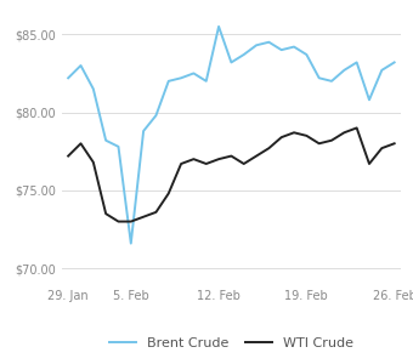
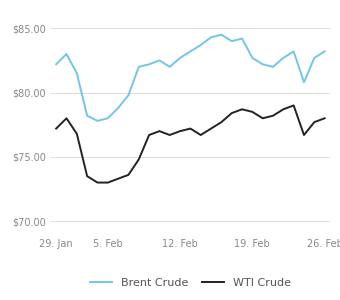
Brent Crude/5. Feb: $71.6 -> $78.0
Brent Crude/12. Feb: $85.5 -> $82.7
Brent Crude/19. Feb: $83.7 -> $82.7
